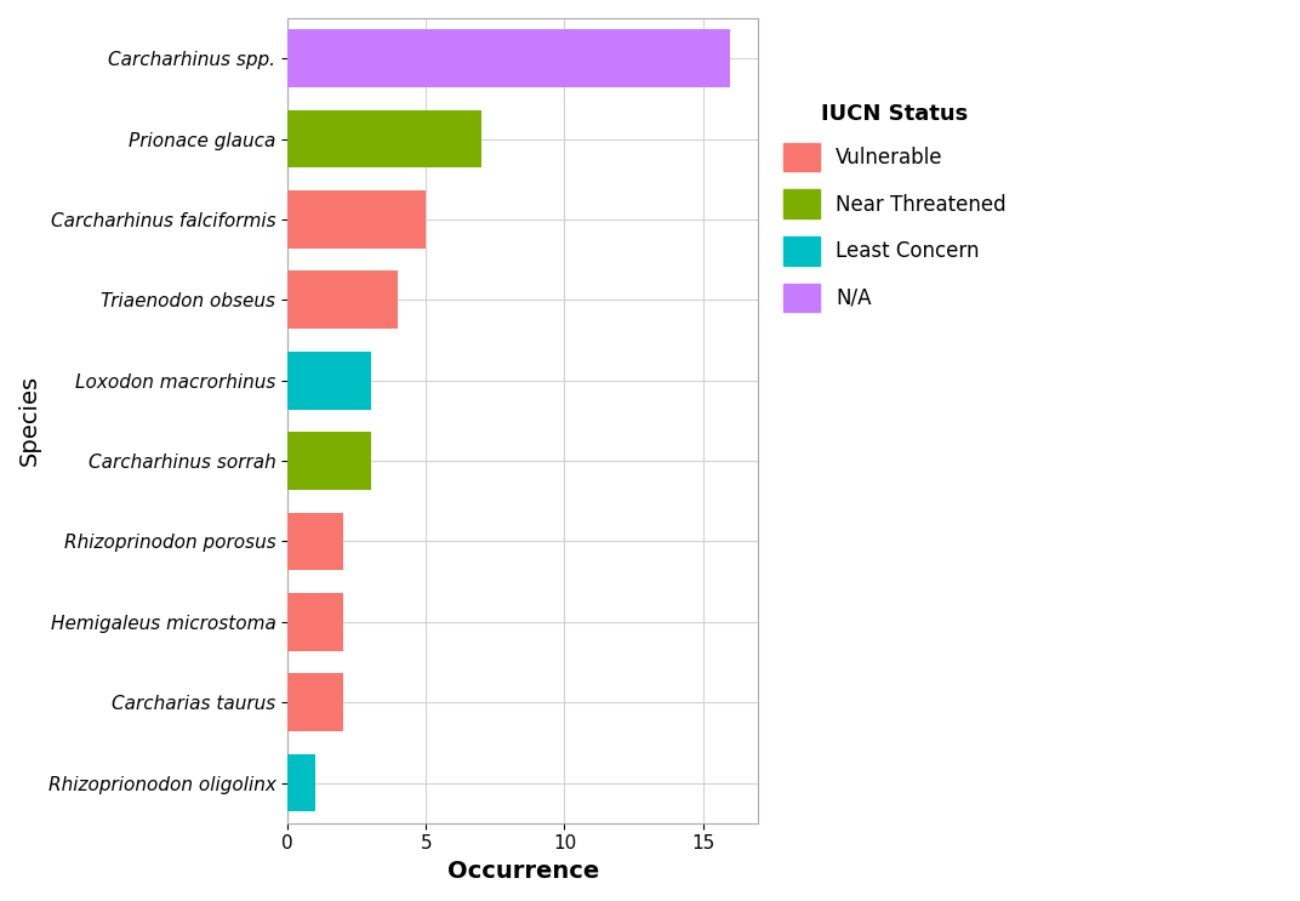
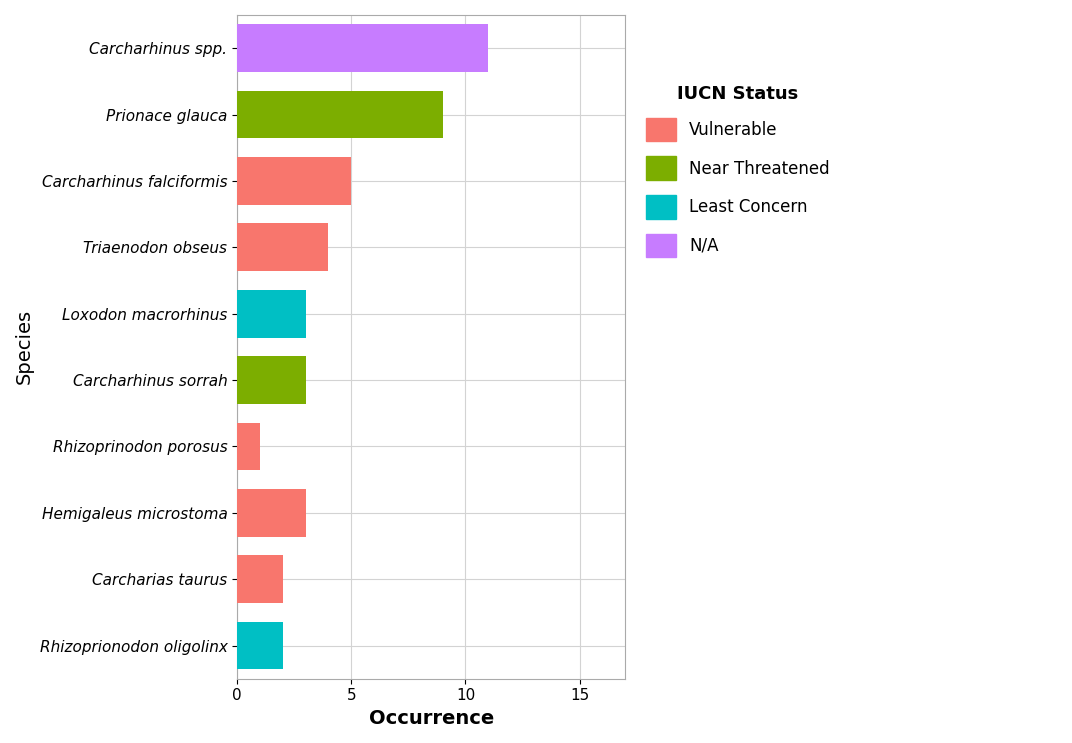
Carcharhinus spp.: 16 -> 11
Prionace glauca: 7 -> 9
Rhizoprinodon porosus: 2 -> 1
Hemigaleus microstoma: 2 -> 3
Rhizoprionodon oligolinx: 1 -> 2
